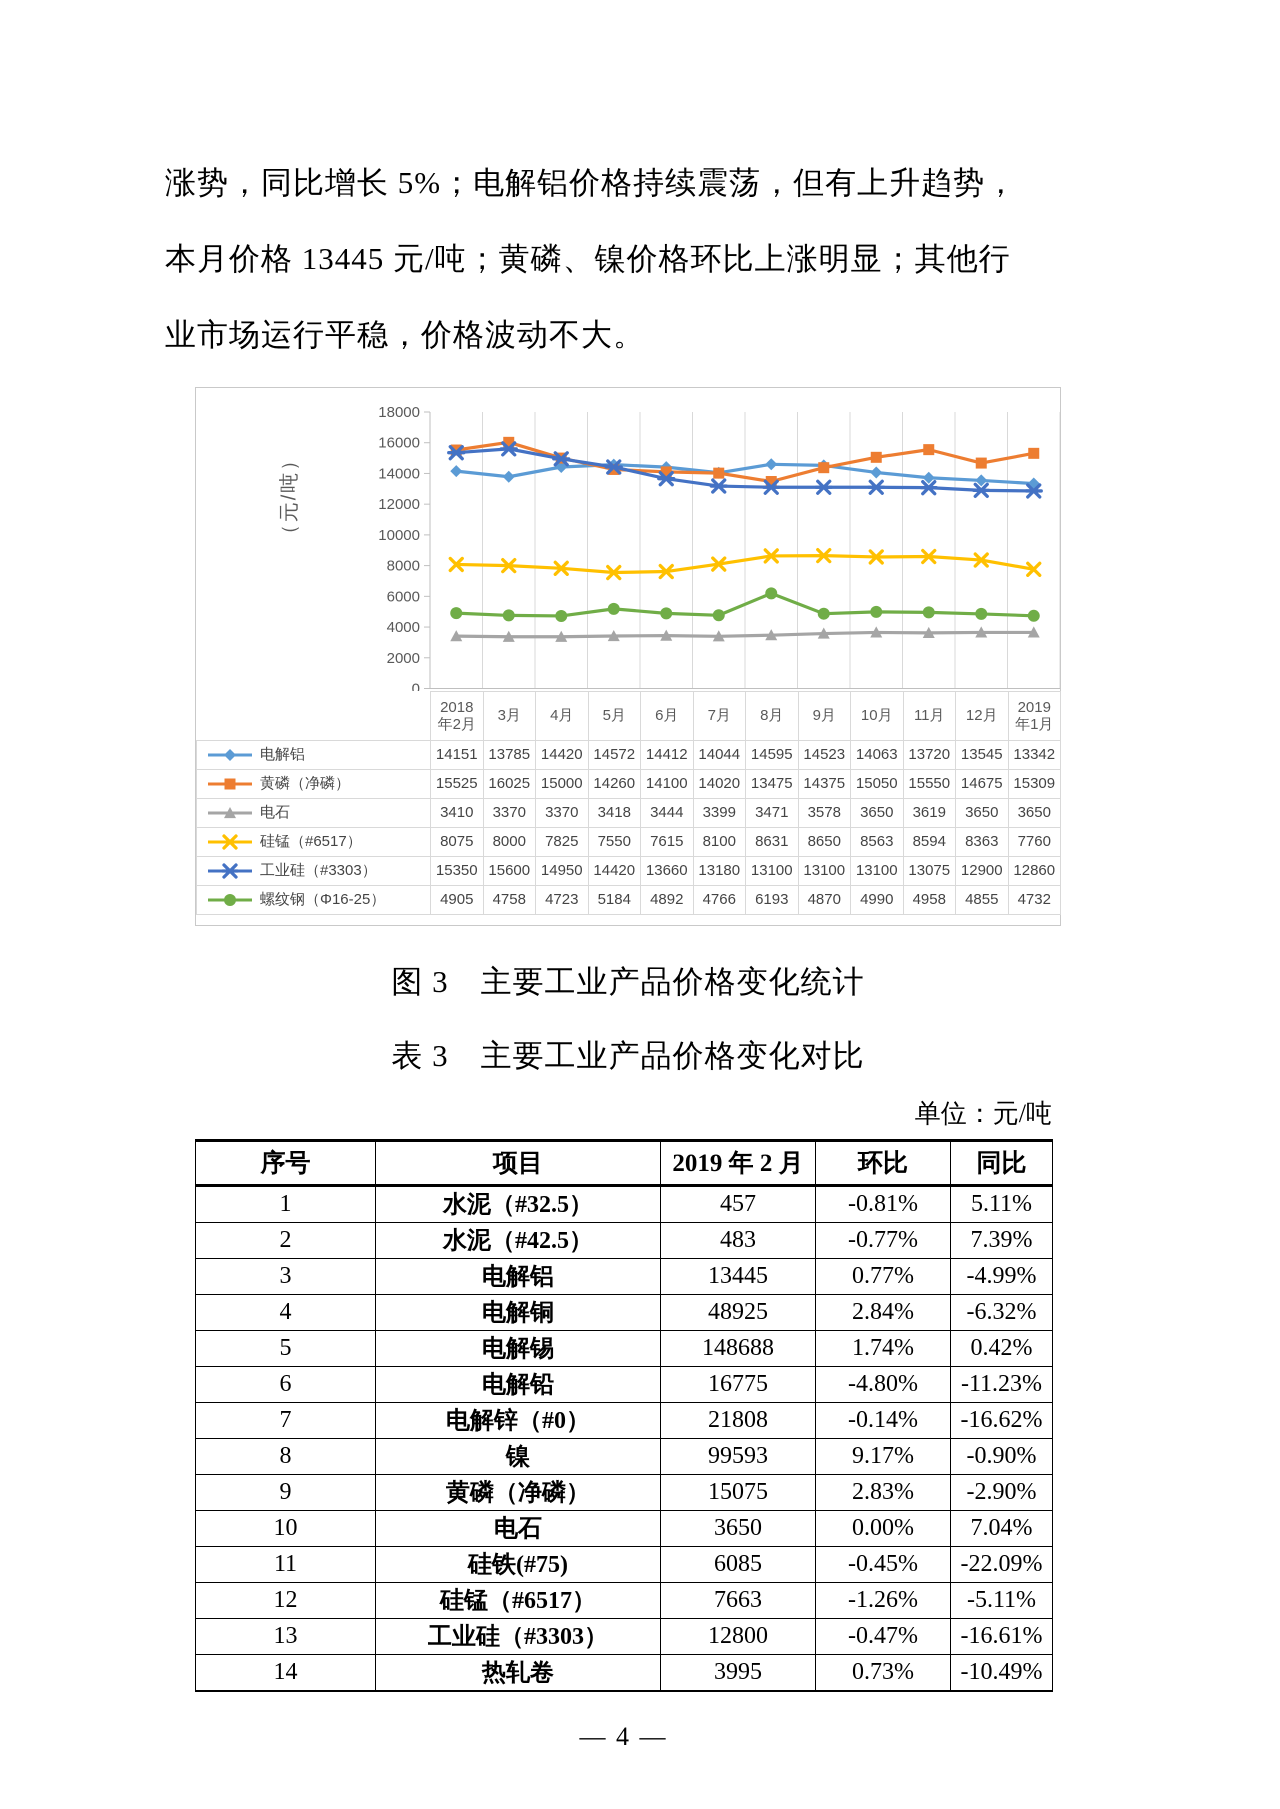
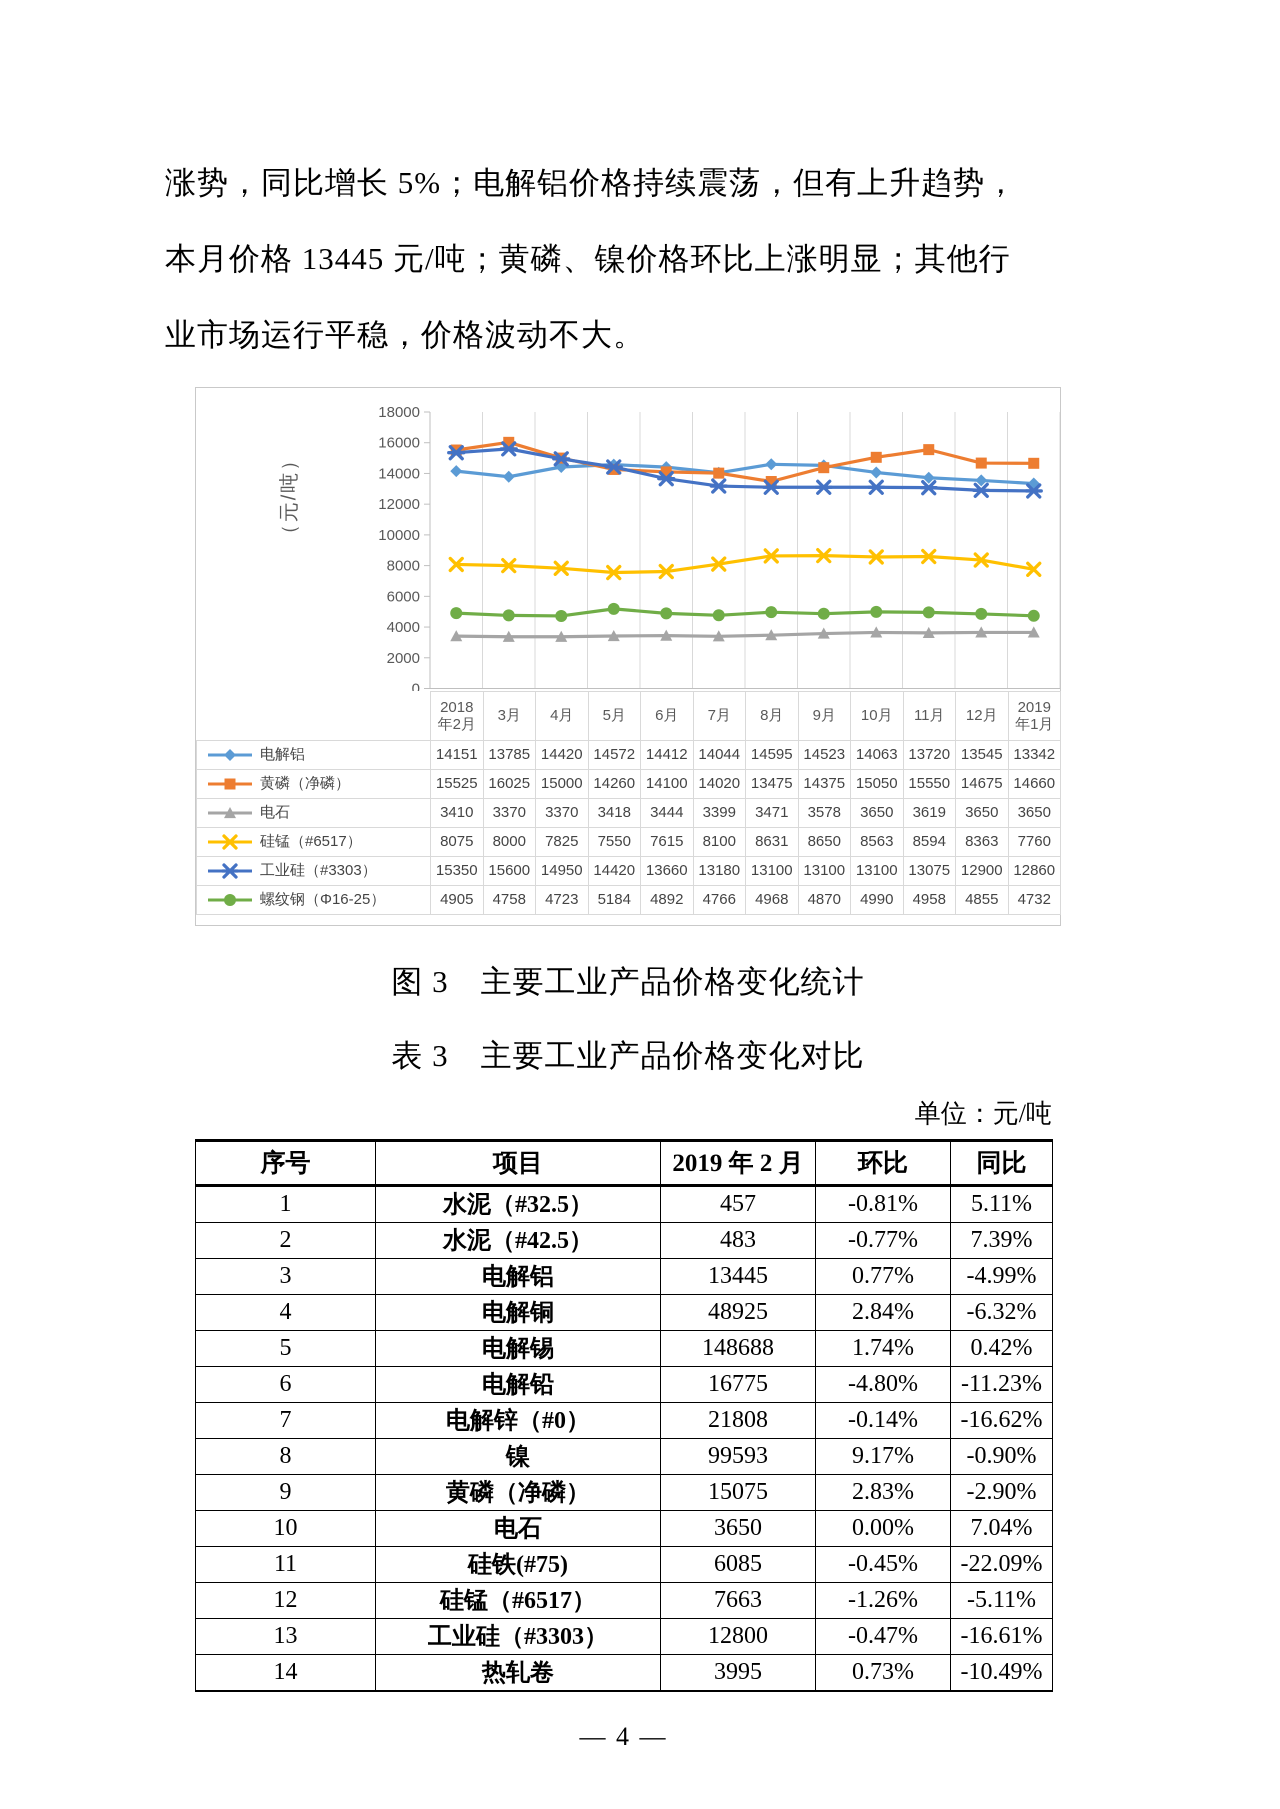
螺纹钢（Φ16-25）/8月: 6193 -> 4968
黄磷（净磷）/2019 年1月: 15309 -> 14660
